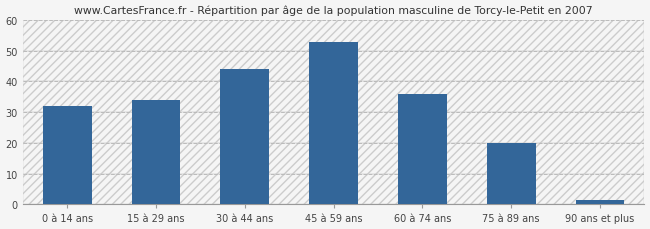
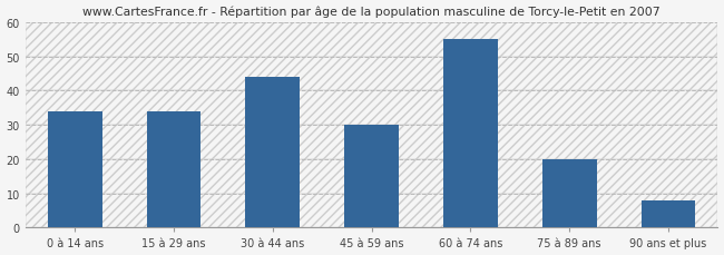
0 à 14 ans: 32.0 -> 34.0
45 à 59 ans: 53.0 -> 30.0
60 à 74 ans: 36.0 -> 55.0
90 ans et plus: 1.5 -> 8.0
